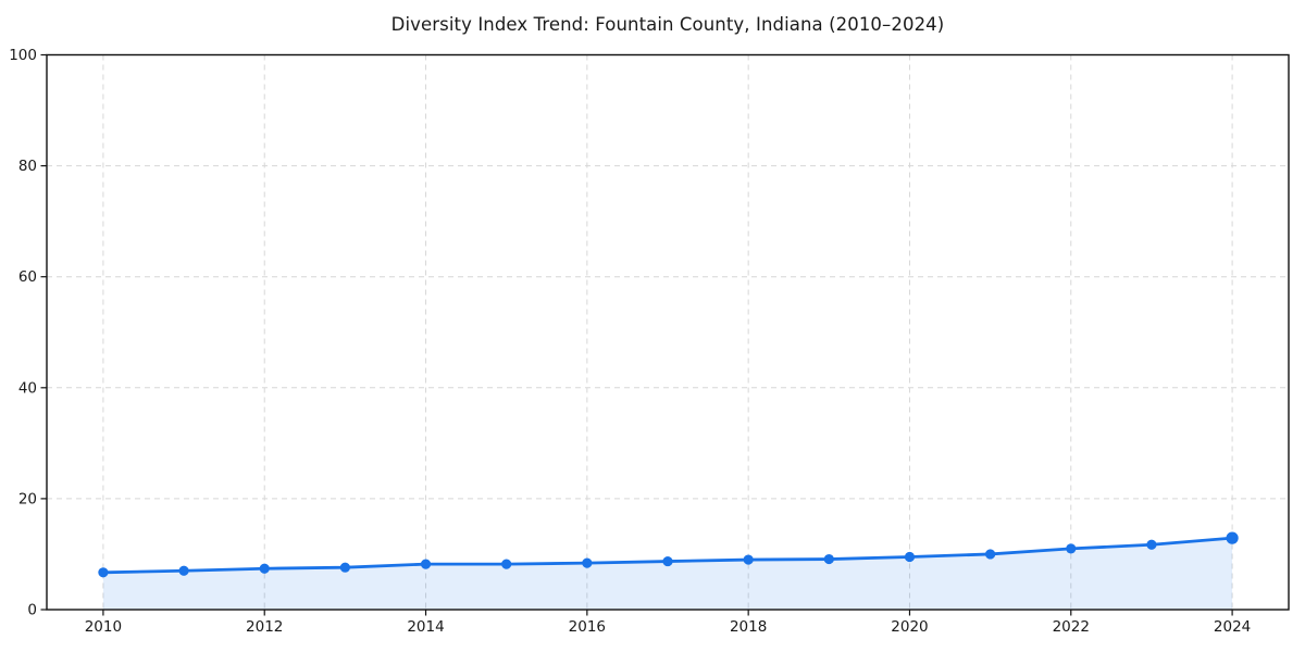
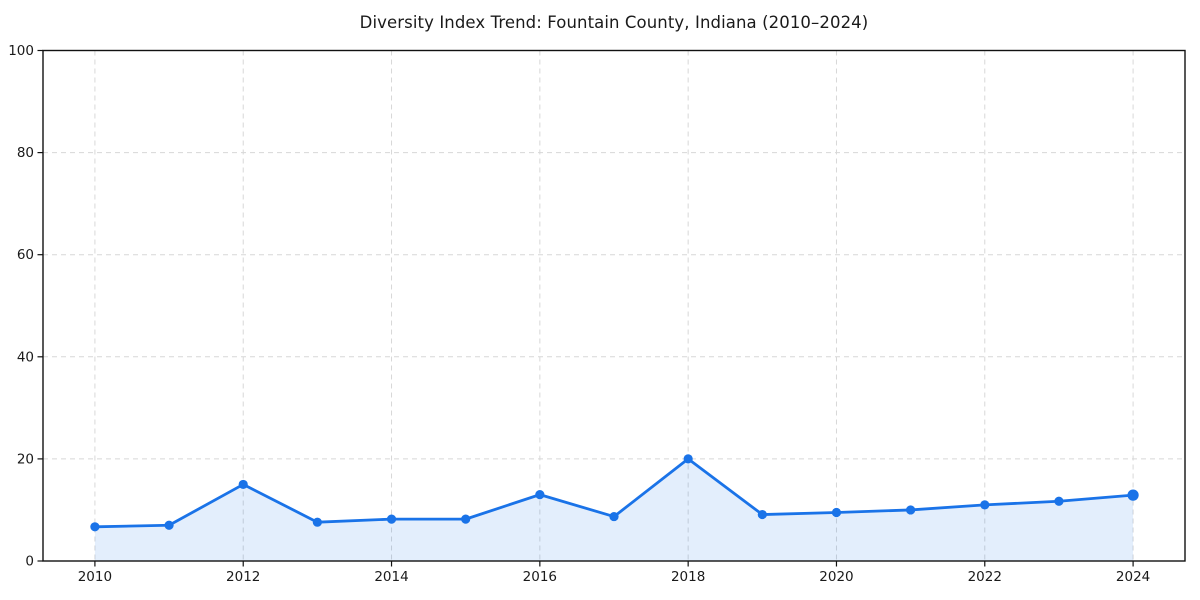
2012: 7 -> 15
2016: 8 -> 13
2018: 9 -> 20
